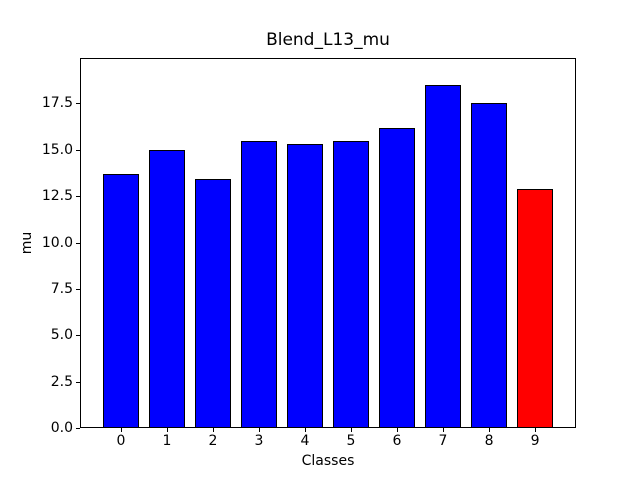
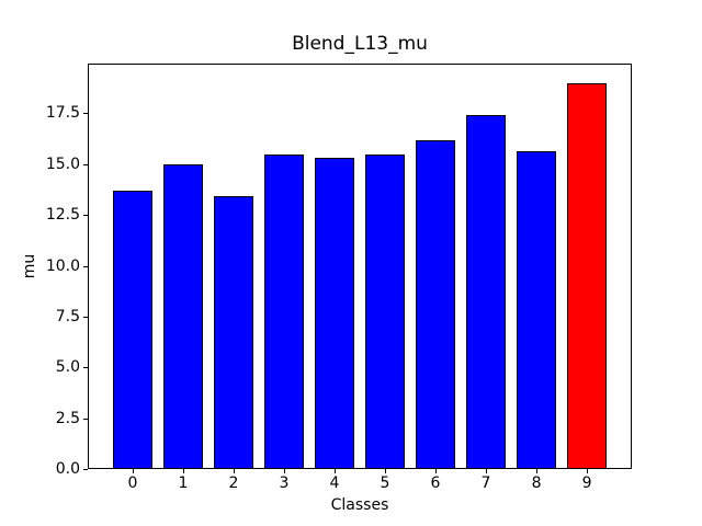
7: 18.5 -> 17.4
8: 17.5 -> 15.7
9: 12.9 -> 19.0
